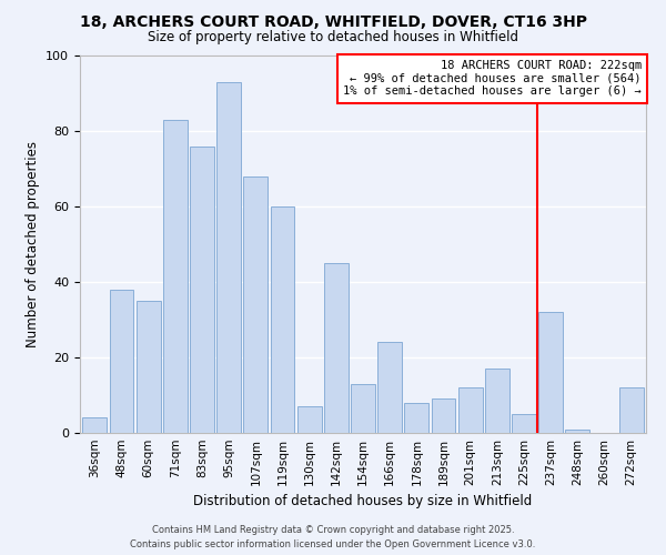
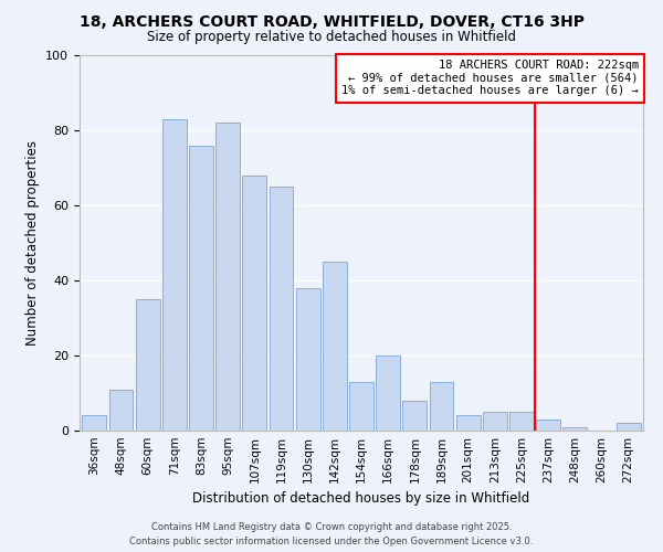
48sqm: 38 -> 11
95sqm: 93 -> 82
119sqm: 60 -> 65
130sqm: 7 -> 38
166sqm: 24 -> 20
189sqm: 9 -> 13
201sqm: 12 -> 4
213sqm: 17 -> 5
237sqm: 32 -> 3
272sqm: 12 -> 2
